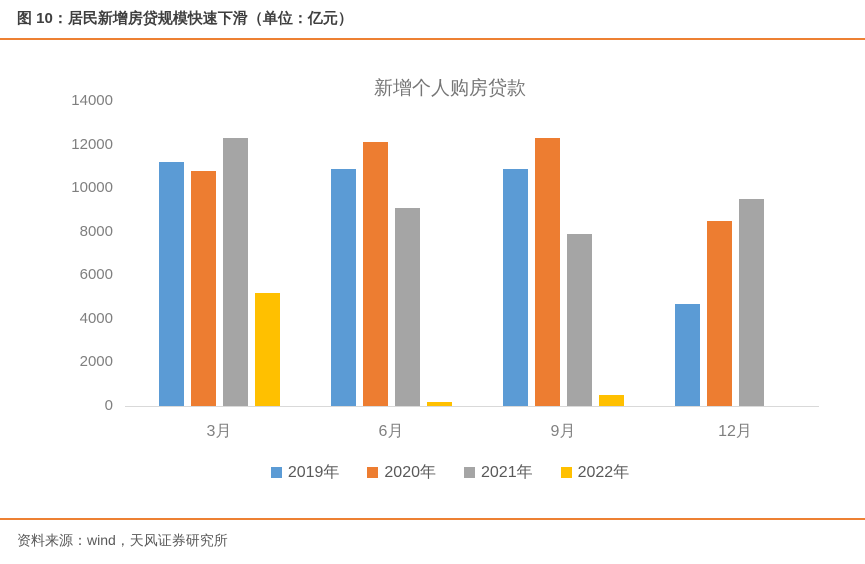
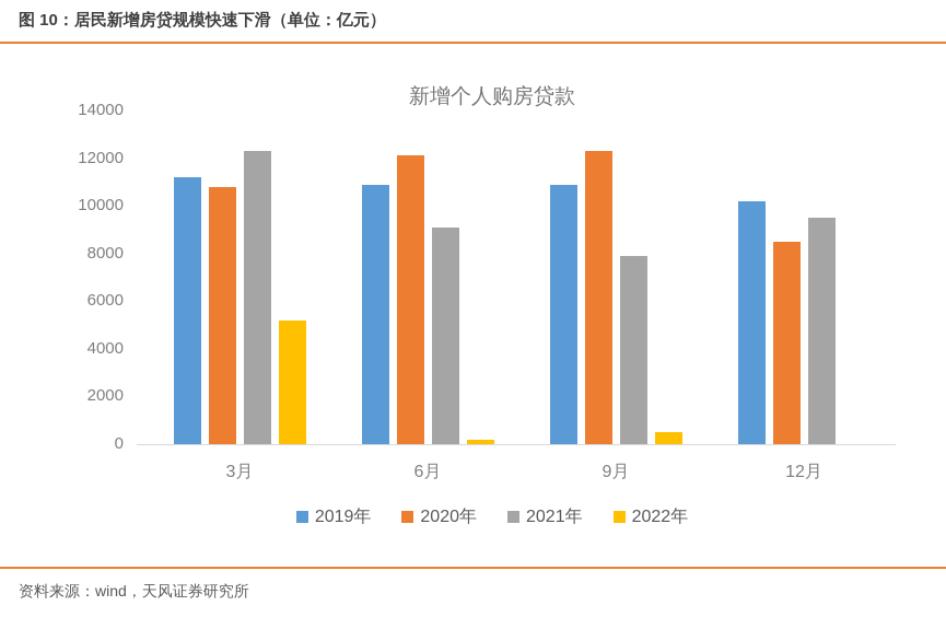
2019年/12月: 4700 -> 10200
